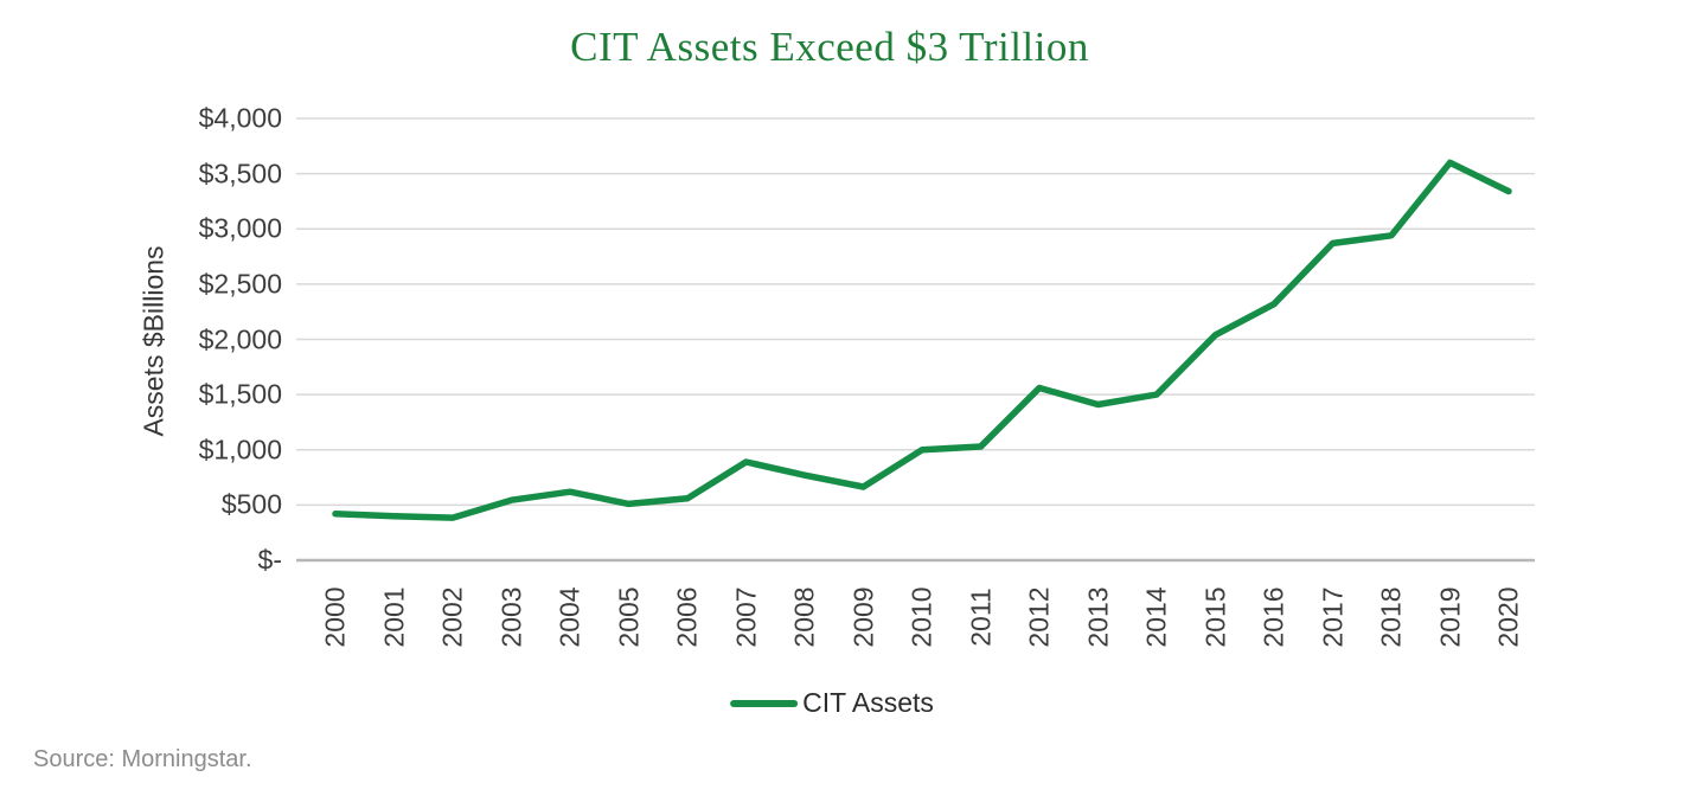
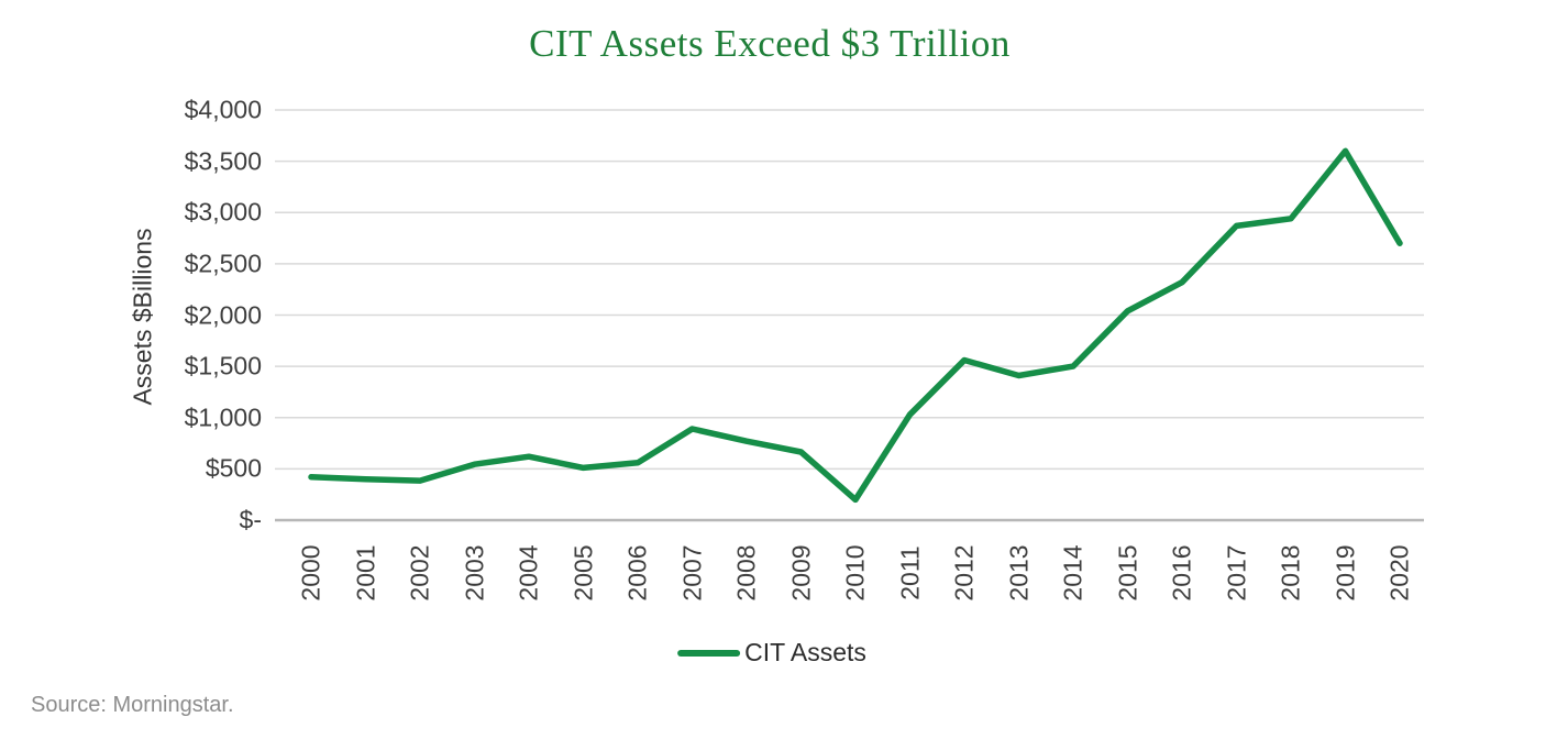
2010: $1000 -> $200
2020: $3300 -> $2700
